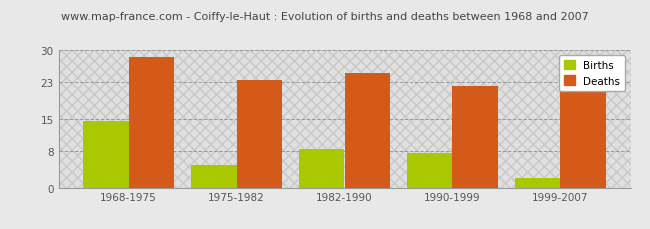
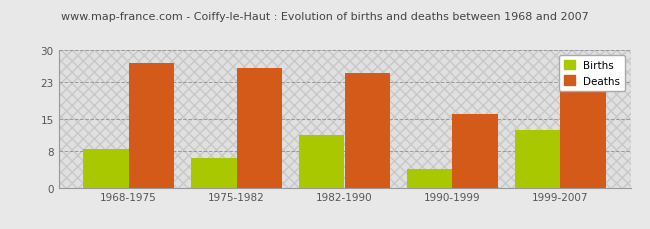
Births/1968-1975: 14.5 -> 8.5
Deaths/1968-1975: 28.5 -> 27.0
Births/1975-1982: 5.0 -> 6.5
Deaths/1975-1982: 23.5 -> 26.0
Births/1982-1990: 8.5 -> 11.5
Births/1990-1999: 7.5 -> 4.0
Deaths/1990-1999: 22.0 -> 16.0
Births/1999-2007: 2.0 -> 12.5
